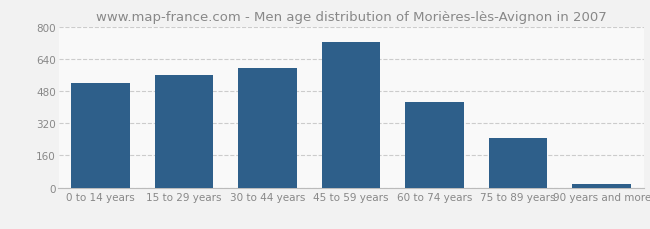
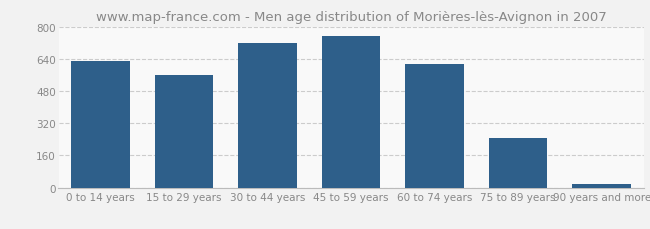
0 to 14 years: 520 -> 630
30 to 44 years: 595 -> 718
45 to 59 years: 725 -> 755
60 to 74 years: 425 -> 615
